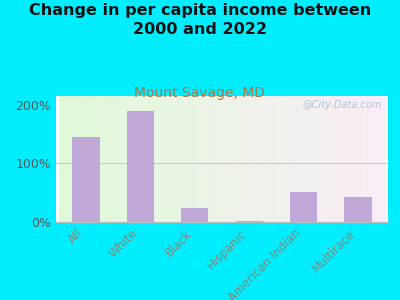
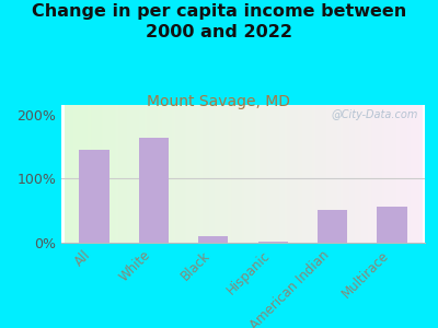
White: 190% -> 163%
Black: 24% -> 10%
Multirace: 42% -> 57%
